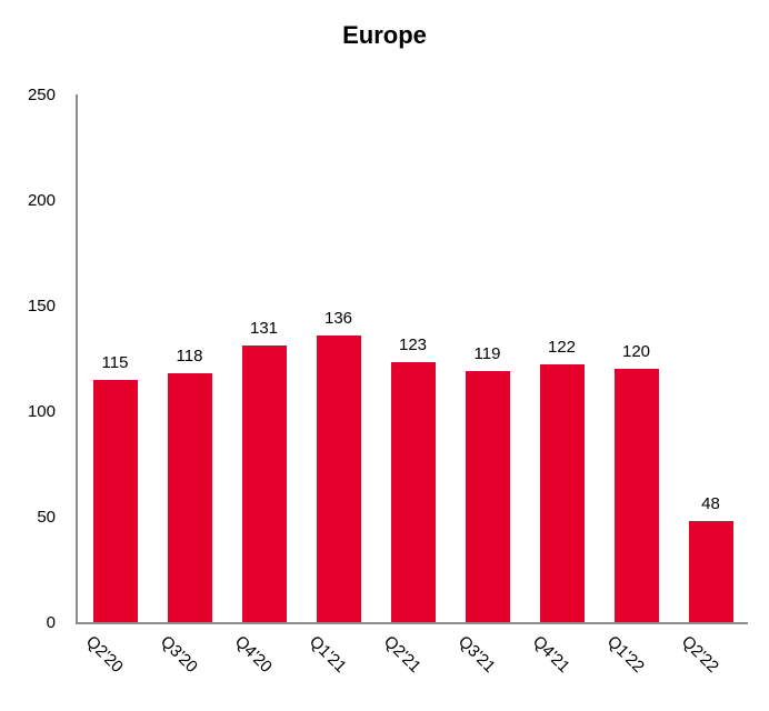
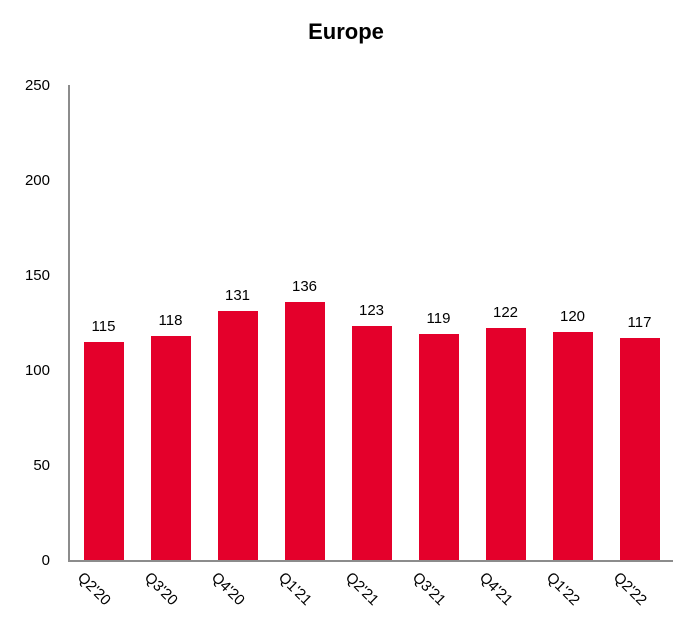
Q2'22: 48 -> 117
